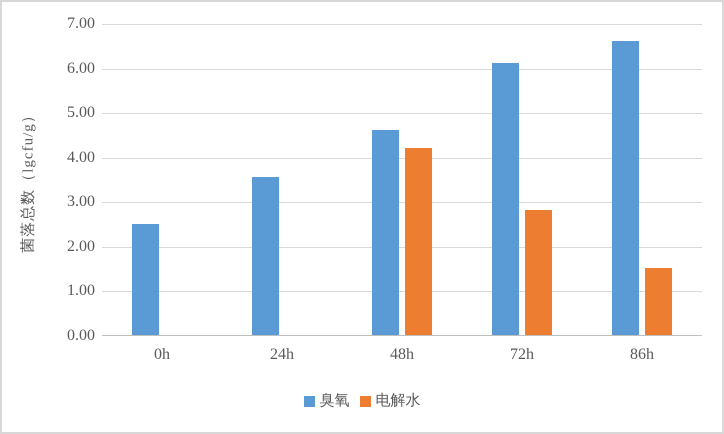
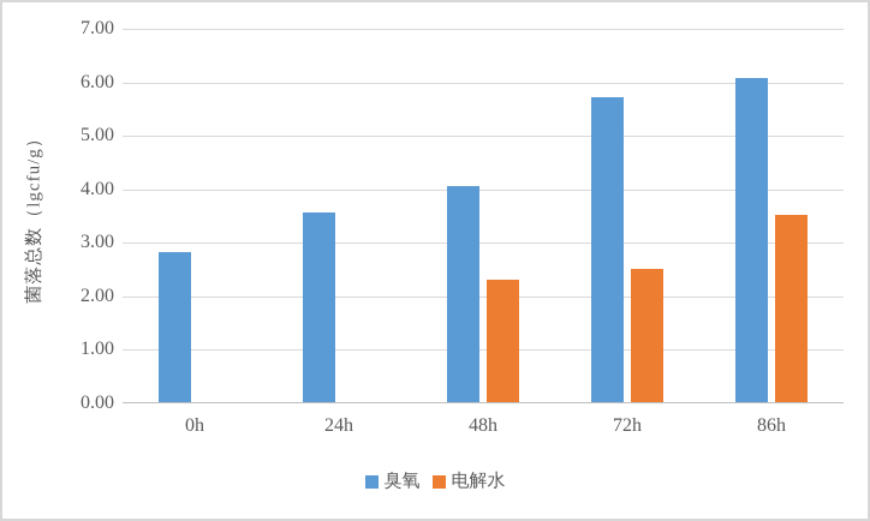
臭氧/0h: 2.5 -> 2.8
臭氧/48h: 4.6 -> 4.0
电解水/48h: 4.2 -> 2.3
臭氧/72h: 6.1 -> 5.7
电解水/72h: 2.8 -> 2.5
臭氧/86h: 6.6 -> 6.0
电解水/86h: 1.5 -> 3.5
